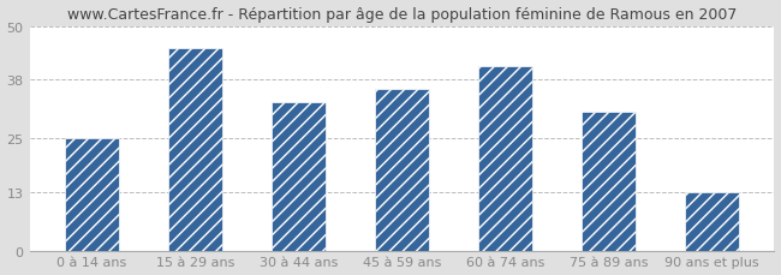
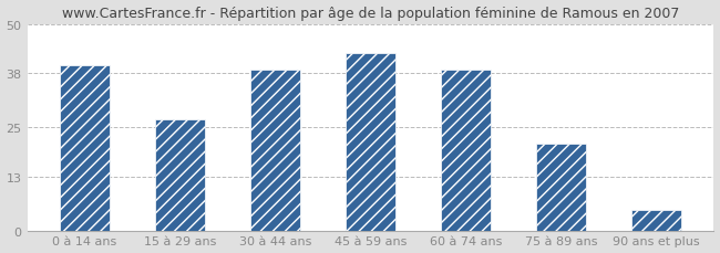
0 à 14 ans: 25 -> 40
15 à 29 ans: 45 -> 27
30 à 44 ans: 33 -> 39
45 à 59 ans: 36 -> 43
60 à 74 ans: 41 -> 39
75 à 89 ans: 31 -> 21
90 ans et plus: 13 -> 5
